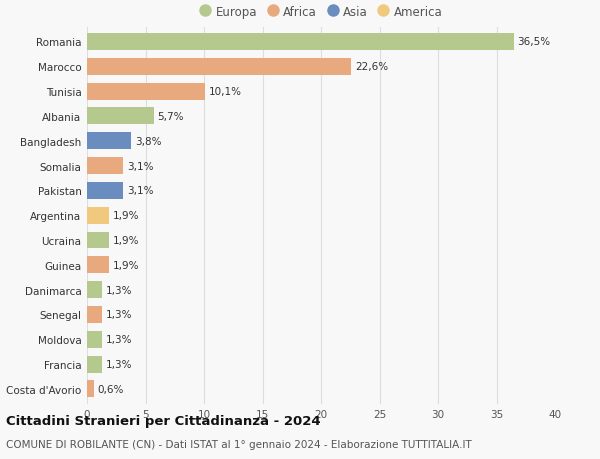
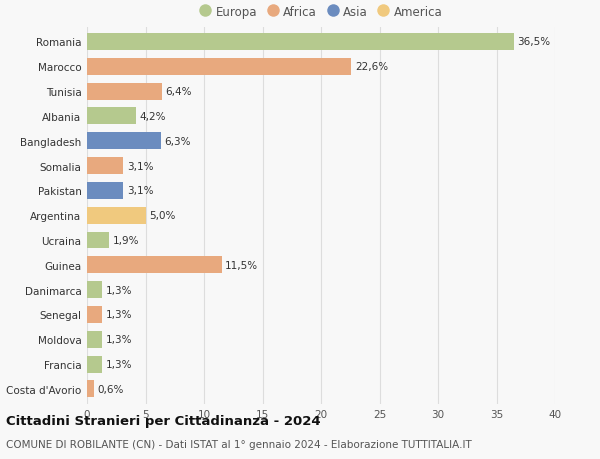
Tunisia: 10,1% -> 6,4%
Albania: 5,7% -> 4,2%
Bangladesh: 3,8% -> 6,3%
Argentina: 1,9% -> 5,0%
Guinea: 1,9% -> 11,5%
